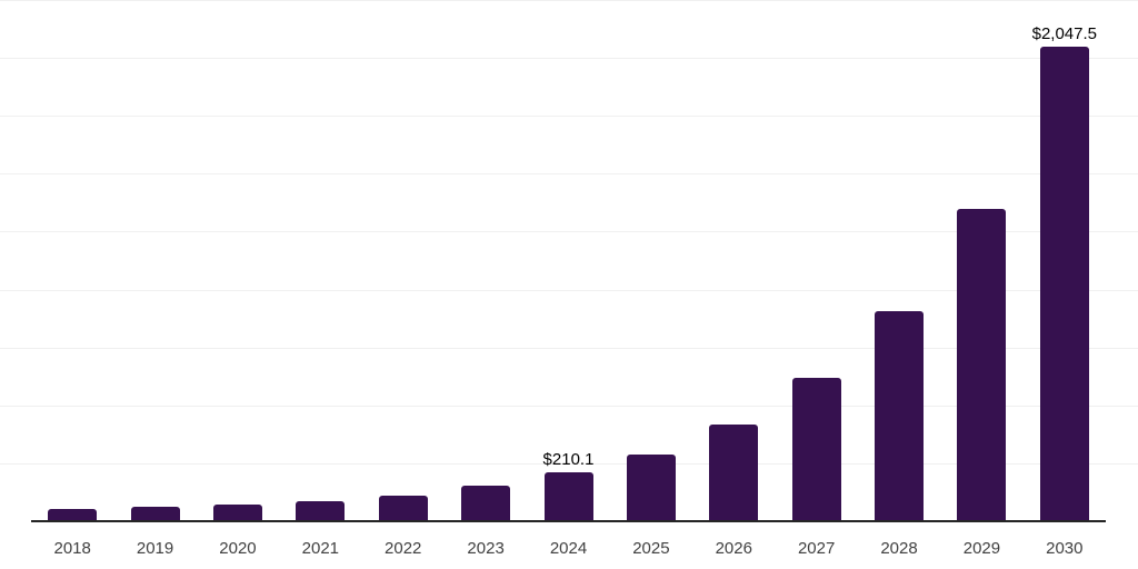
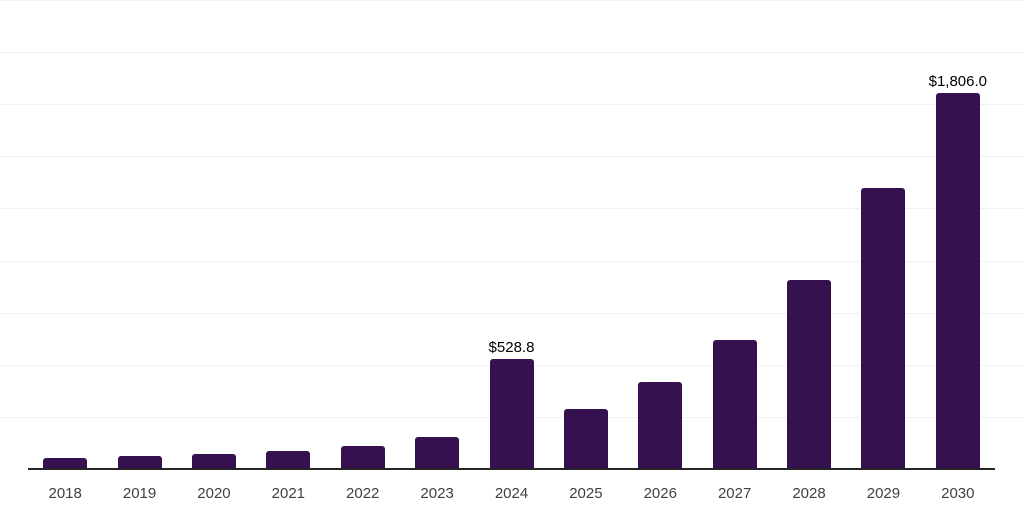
2024: $210.1 -> $528.8
2030: $2,047.5 -> $1,806.0
